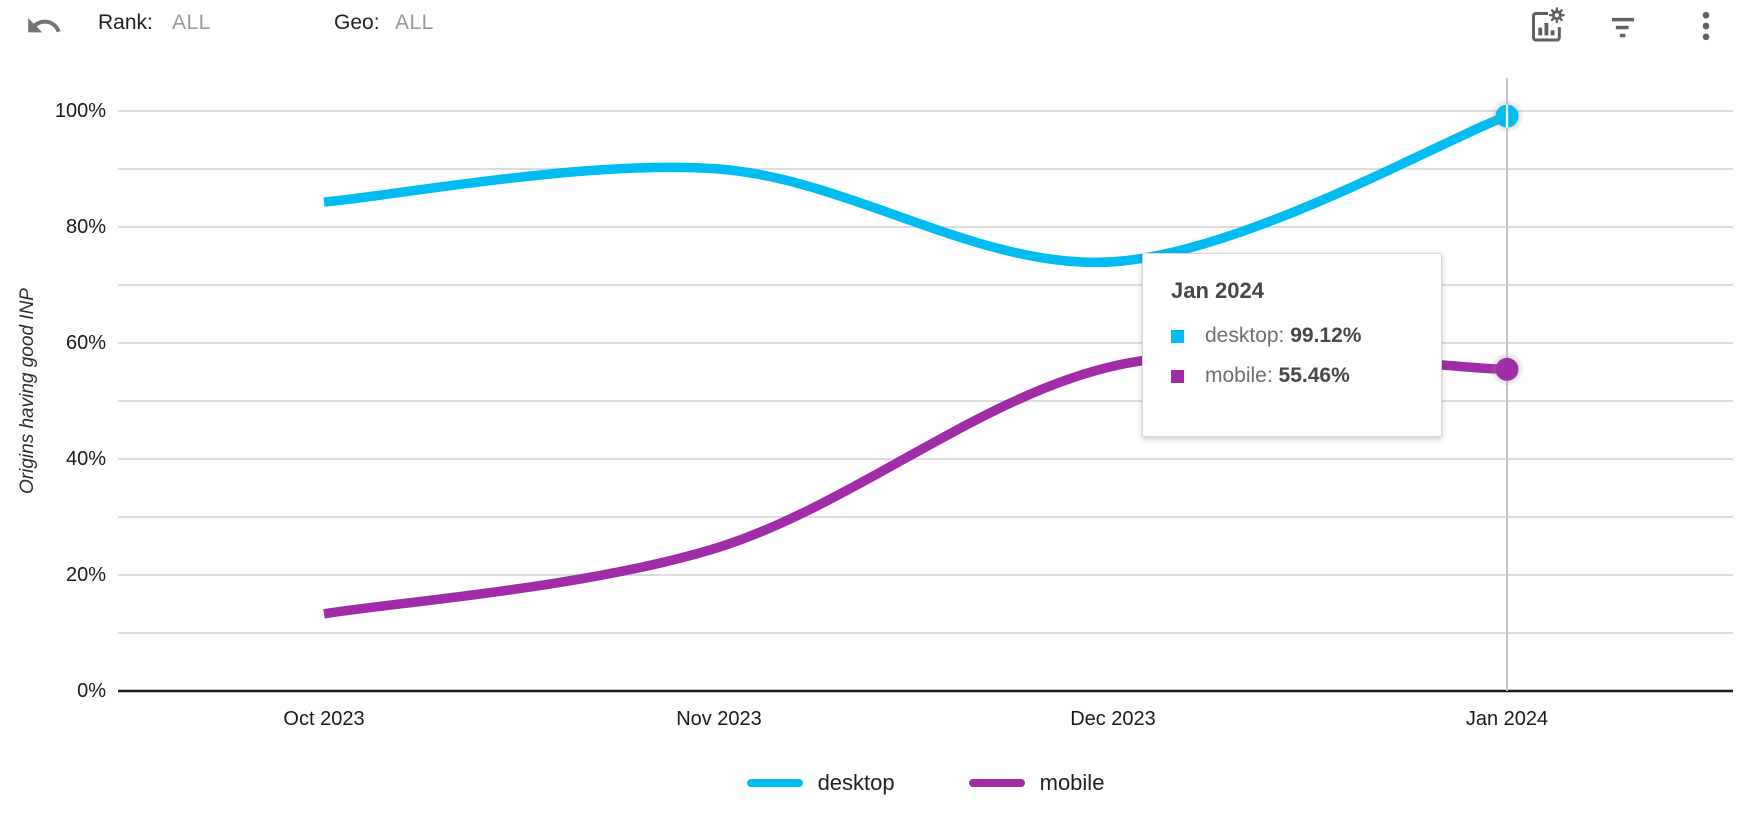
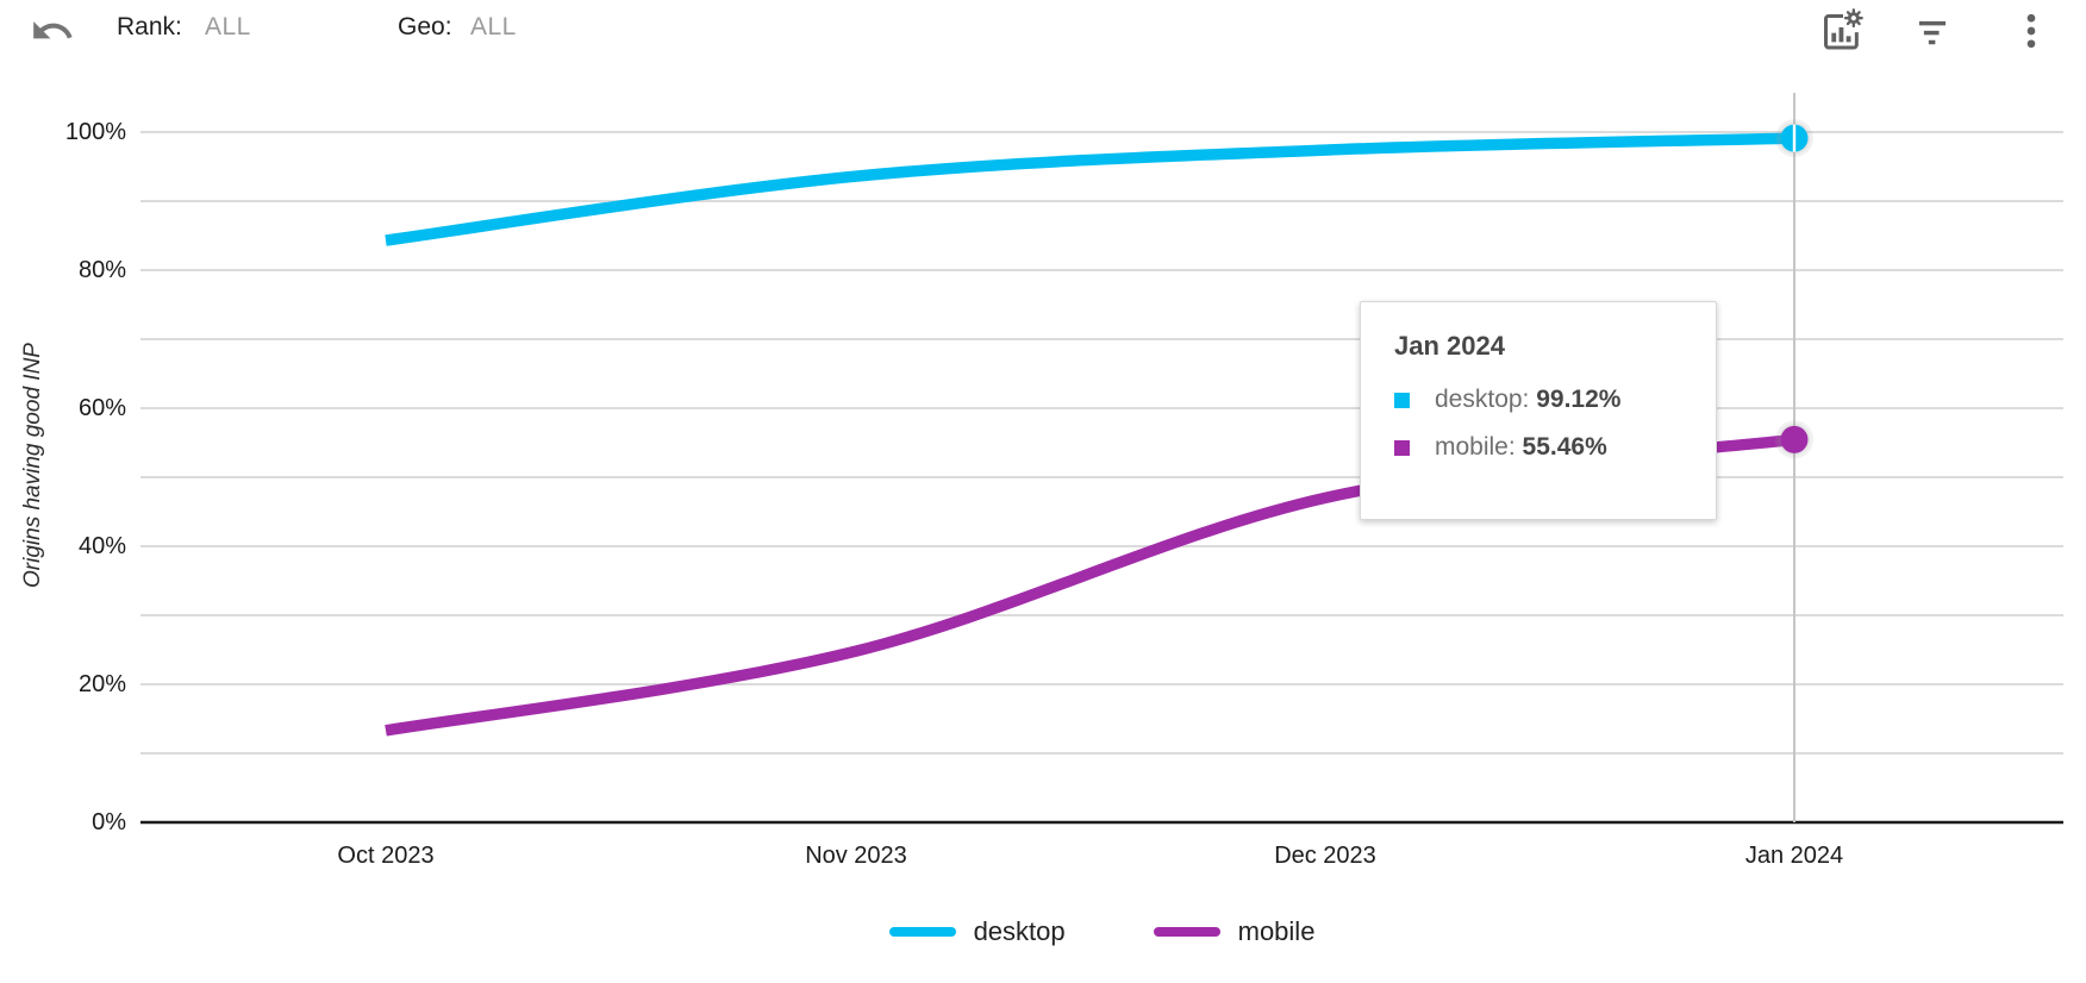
desktop/Nov 2023: 90% -> 94%
desktop/Dec 2023: 74% -> 97%
mobile/Dec 2023: 56% -> 47%
